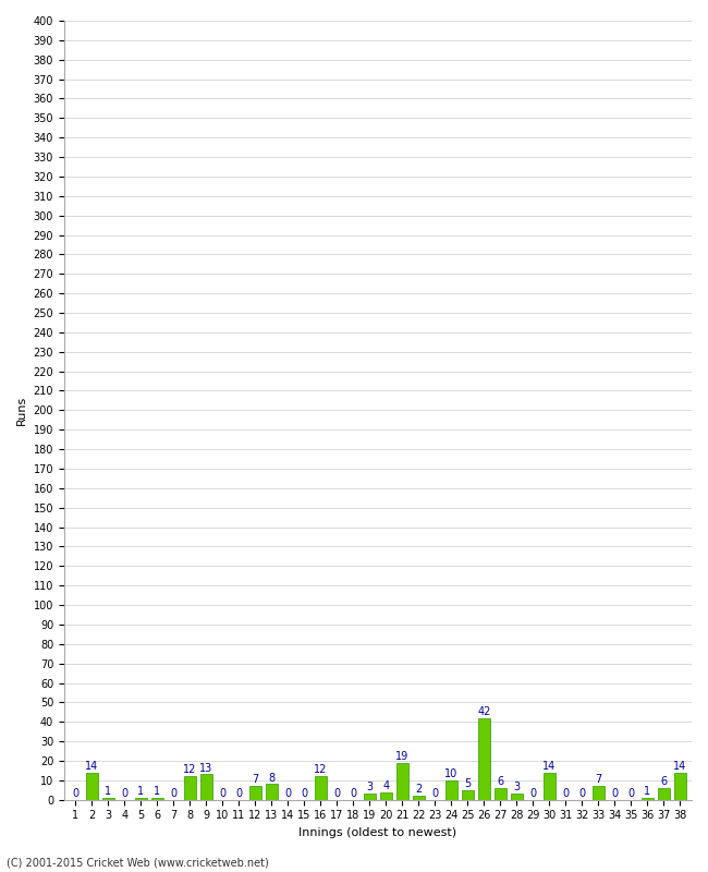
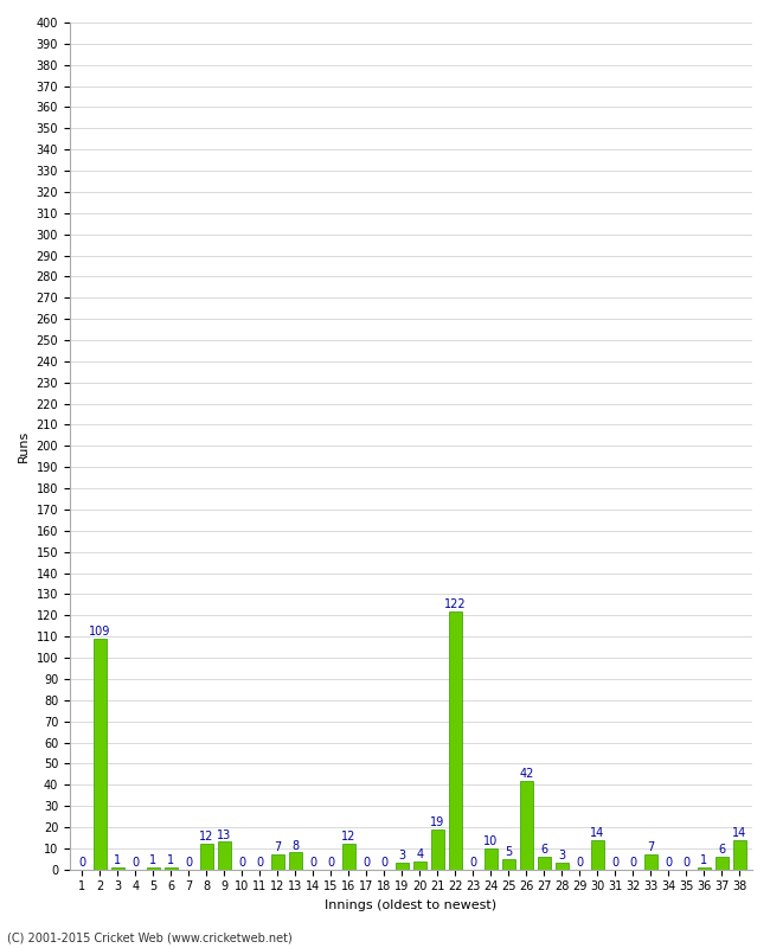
2: 14 -> 109
22: 2 -> 122
